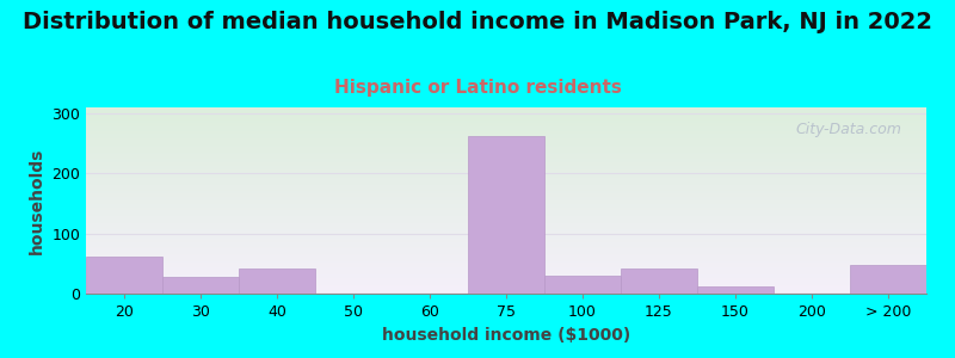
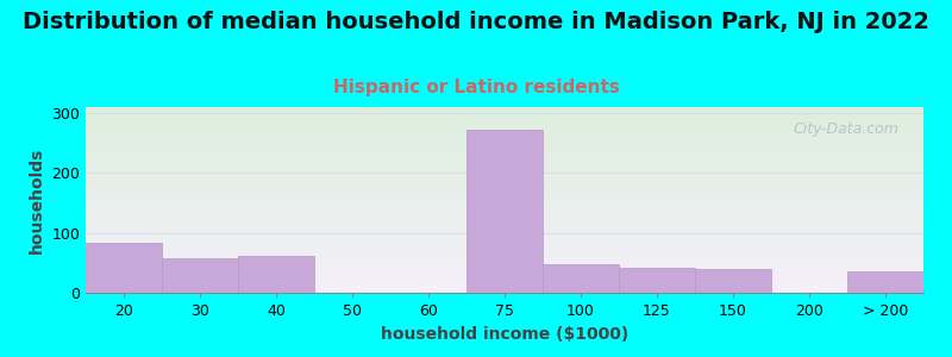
20: 62 -> 84
30: 28 -> 58
40: 42 -> 62
75: 262 -> 272
100: 30 -> 48
150: 11 -> 40
> 200: 48 -> 36
